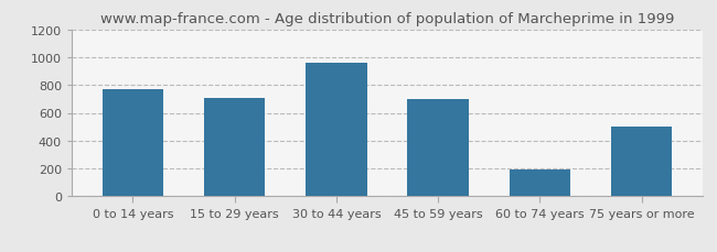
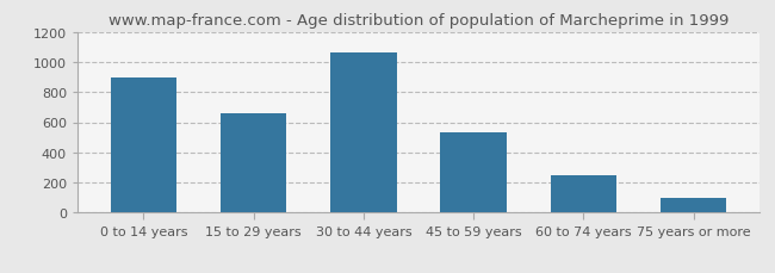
0 to 14 years: 770 -> 900
15 to 29 years: 710 -> 660
30 to 44 years: 960 -> 1060
45 to 59 years: 700 -> 540
60 to 74 years: 190 -> 240
75 years or more: 500 -> 100
